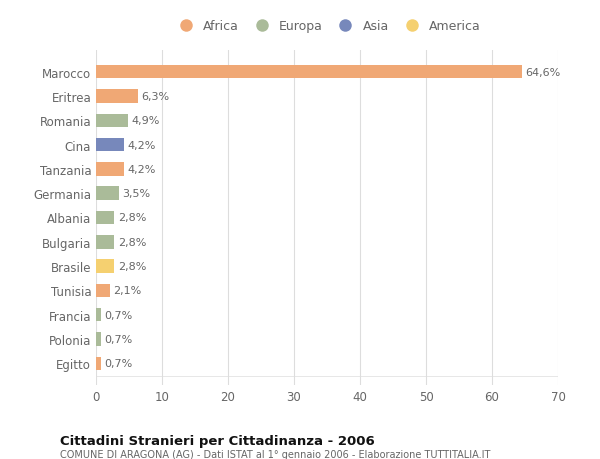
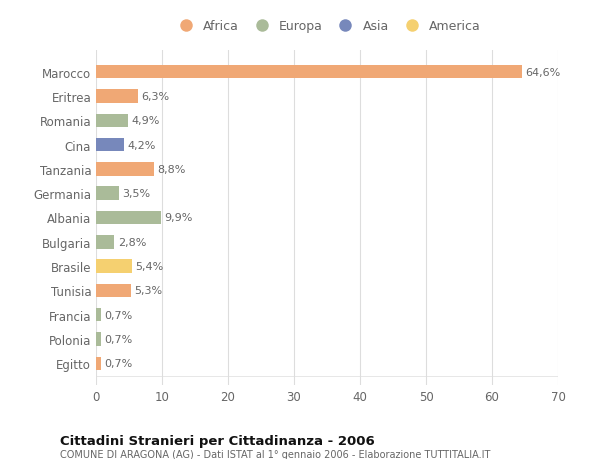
Tanzania: 4,2% -> 8,8%
Albania: 2,8% -> 9,9%
Brasile: 2,8% -> 5,4%
Tunisia: 2,1% -> 5,3%
